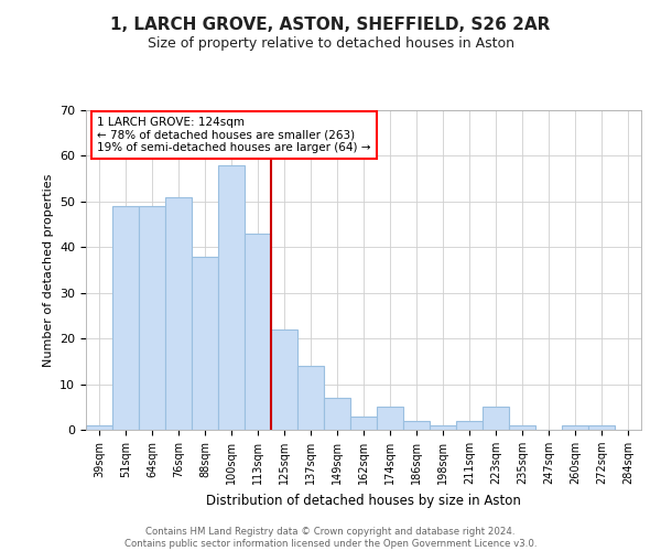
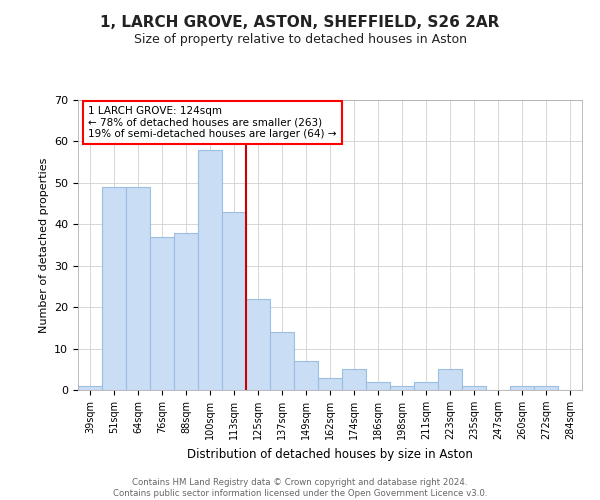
76sqm: 51 -> 37
